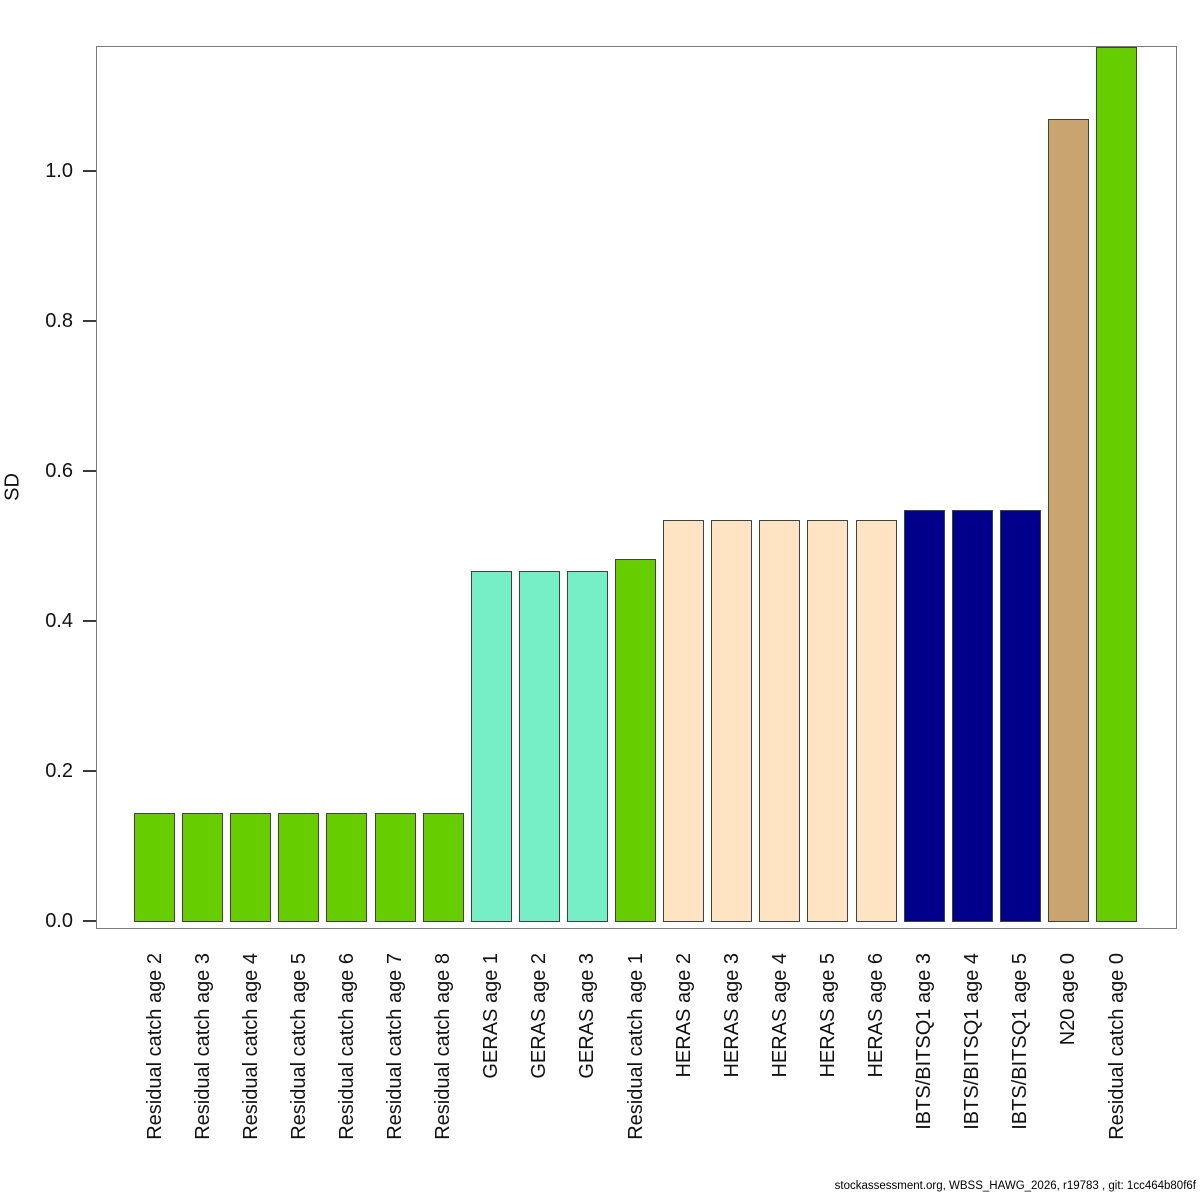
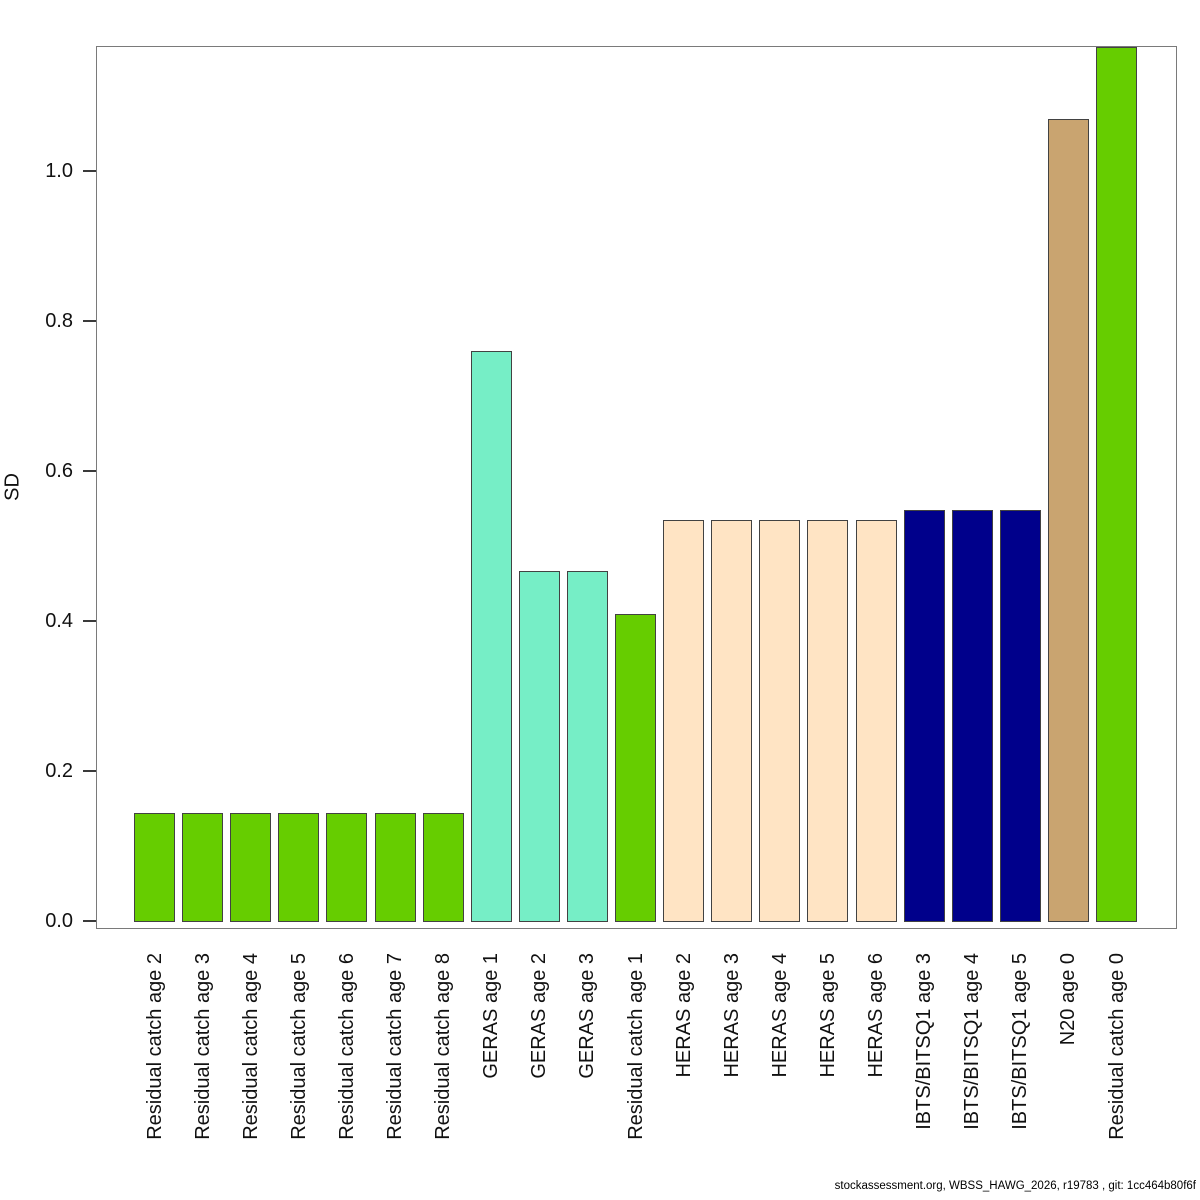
GERAS age 1: 0.47 -> 0.76
Residual catch age 1: 0.48 -> 0.41
